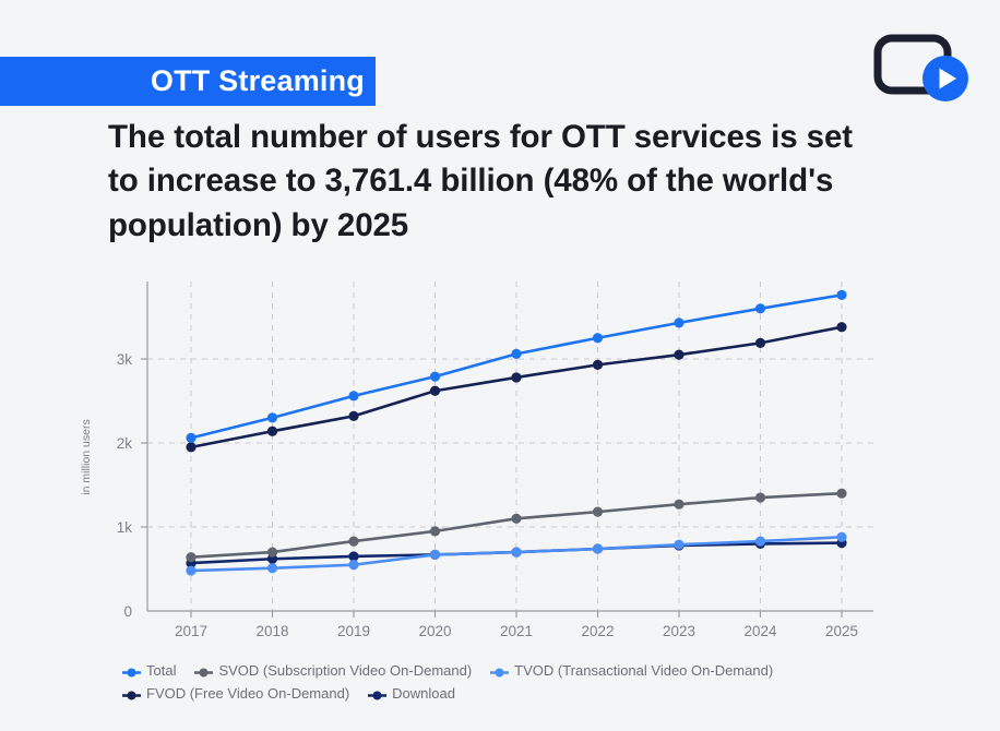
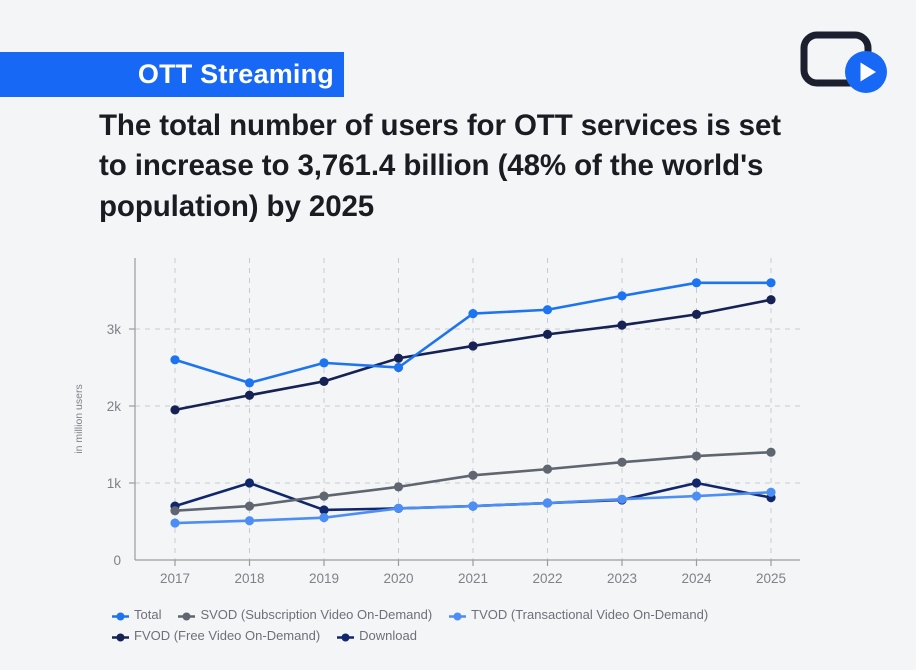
Total/2017: 2.1k -> 2.6k
Download/2017: 0.6k -> 0.7k
Download/2018: 0.6k -> 1.0k
Total/2020: 2.8k -> 2.5k
Total/2021: 3.1k -> 3.2k
Download/2024: 0.8k -> 1.0k
Total/2025: 3.8k -> 3.6k
